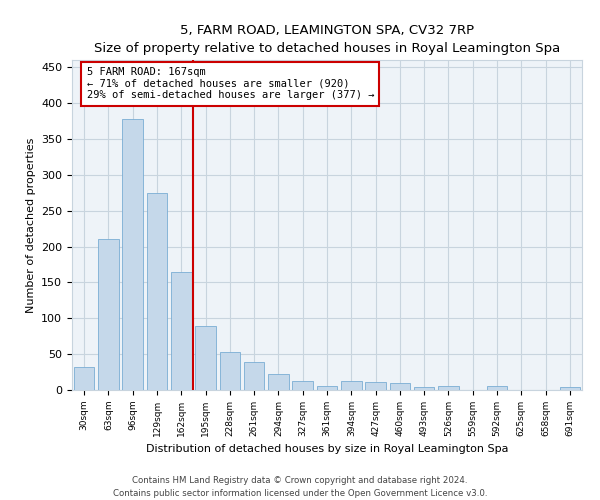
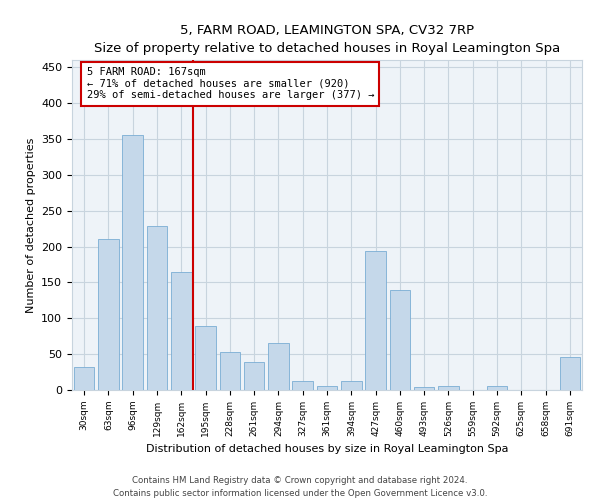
96sqm: 378 -> 356
129sqm: 275 -> 228
294sqm: 23 -> 66
427sqm: 11 -> 194
460sqm: 10 -> 140
691sqm: 4 -> 46
